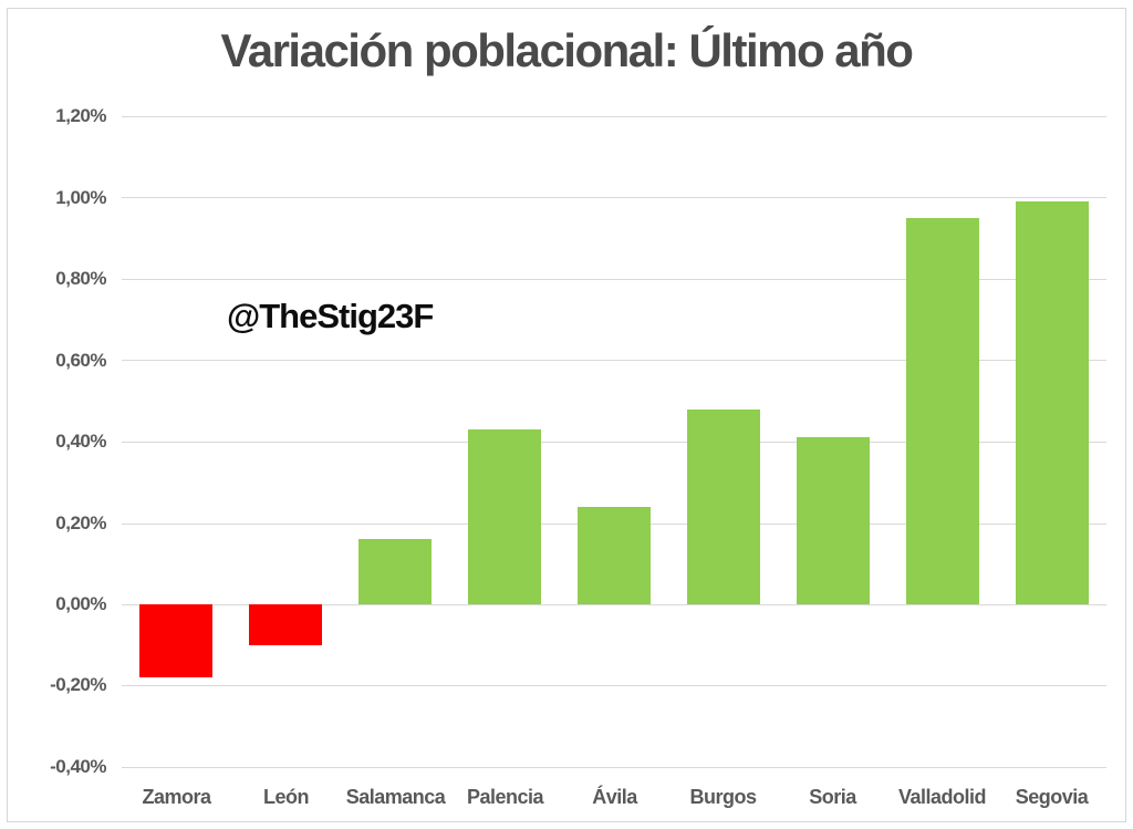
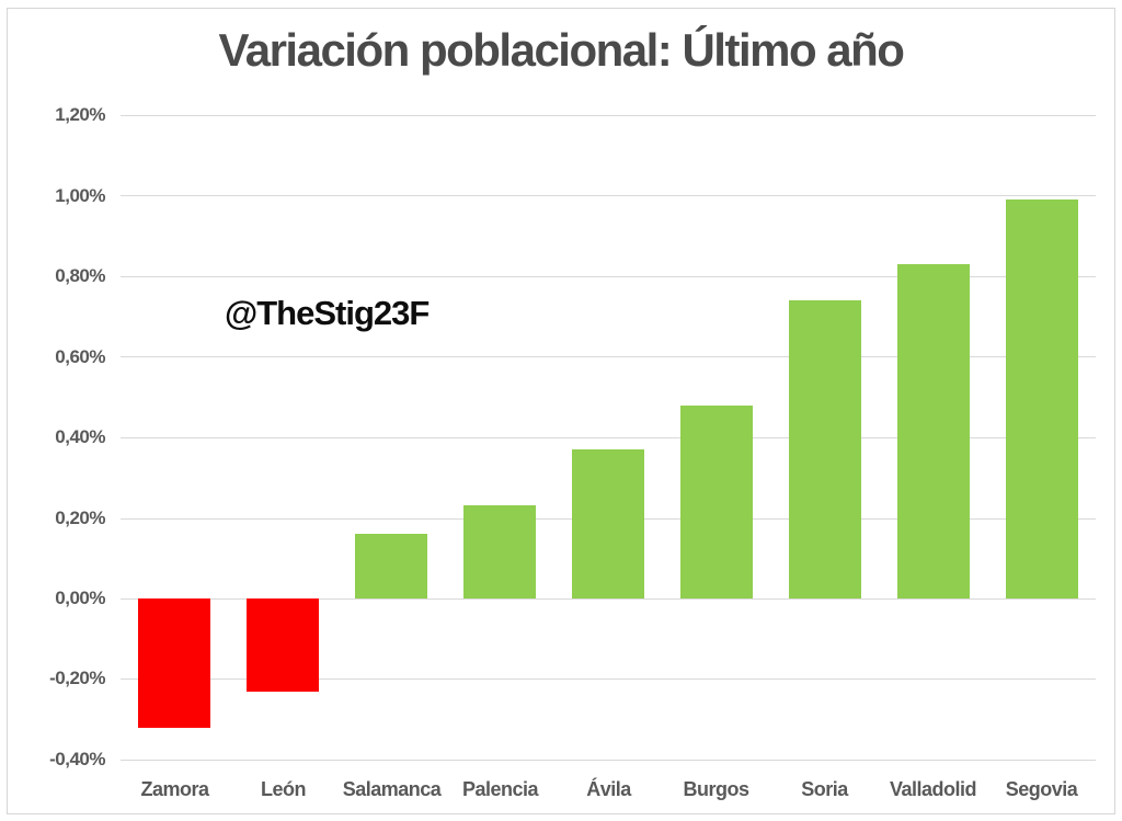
Zamora: -0,18% -> -0,32%
León: -0,10% -> -0,23%
Palencia: 0,43% -> 0,23%
Ávila: 0,24% -> 0,37%
Soria: 0,41% -> 0,74%
Valladolid: 0,95% -> 0,83%
